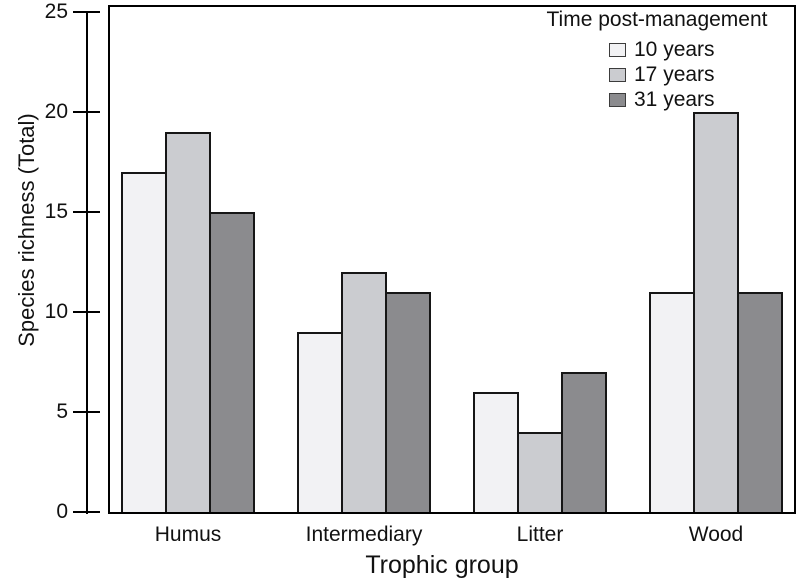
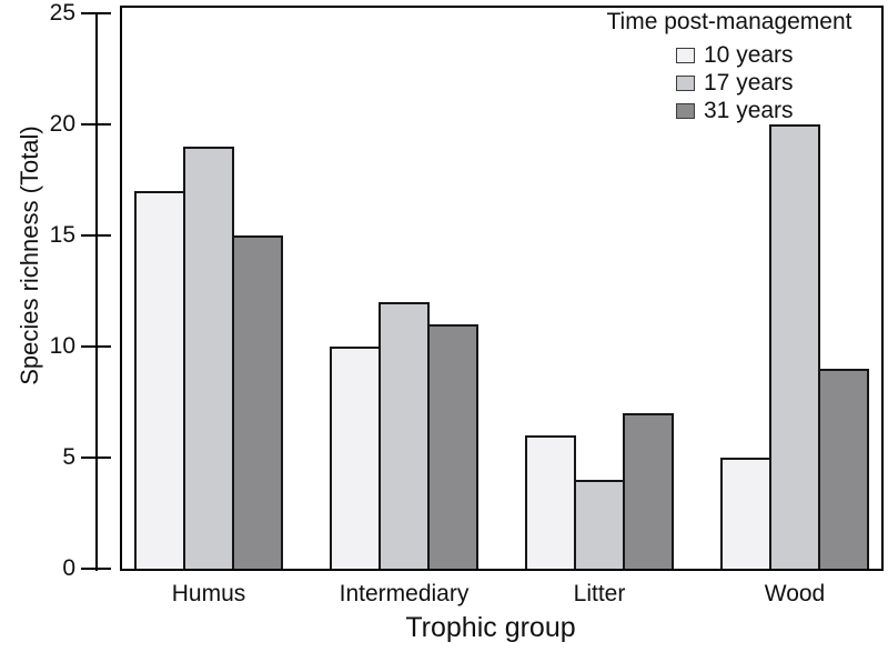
10 years/Intermediary: 9 -> 10
10 years/Wood: 11 -> 5
31 years/Wood: 11 -> 9
